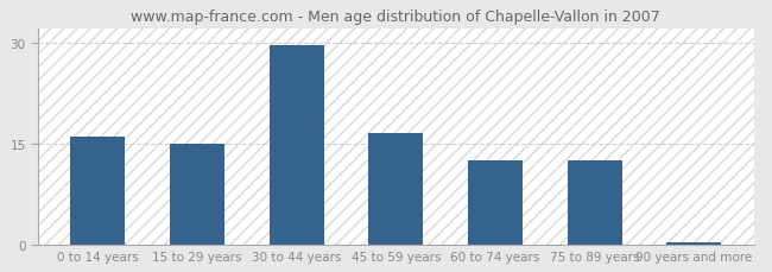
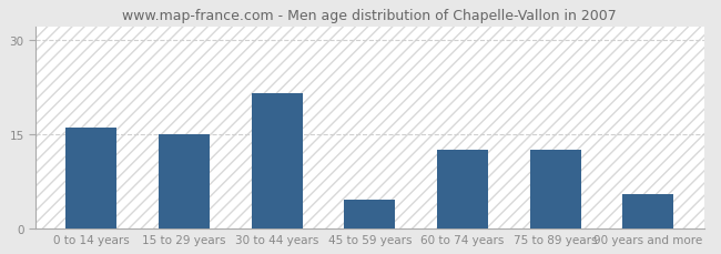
30 to 44 years: 29.5 -> 21.4
45 to 59 years: 16.5 -> 4.6
90 years and more: 0.3 -> 5.4
